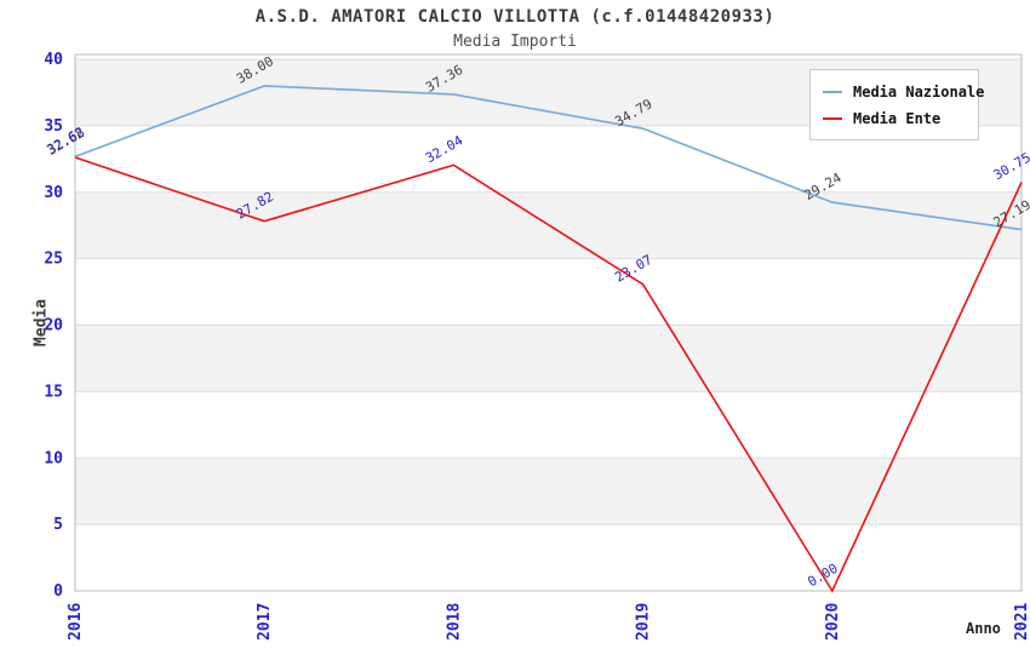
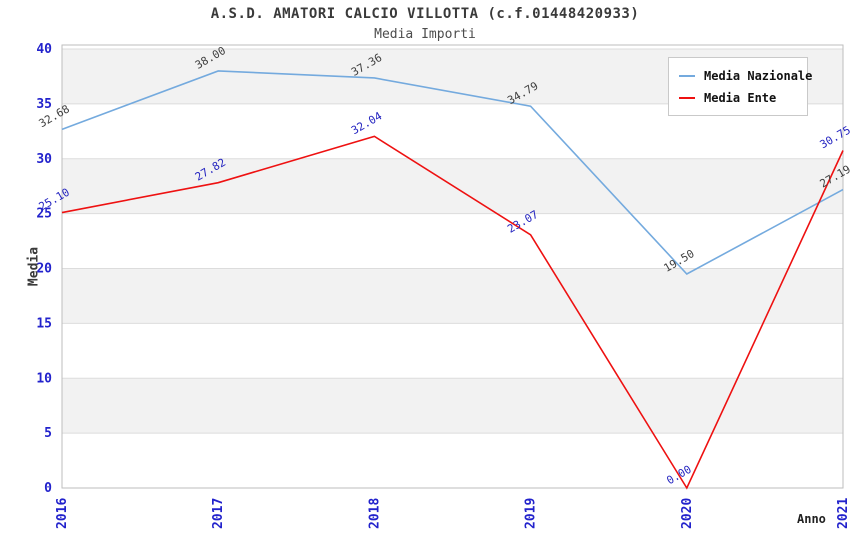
Media Ente/2016: 32.62 -> 25.10
Media Nazionale/2020: 29.24 -> 19.50
